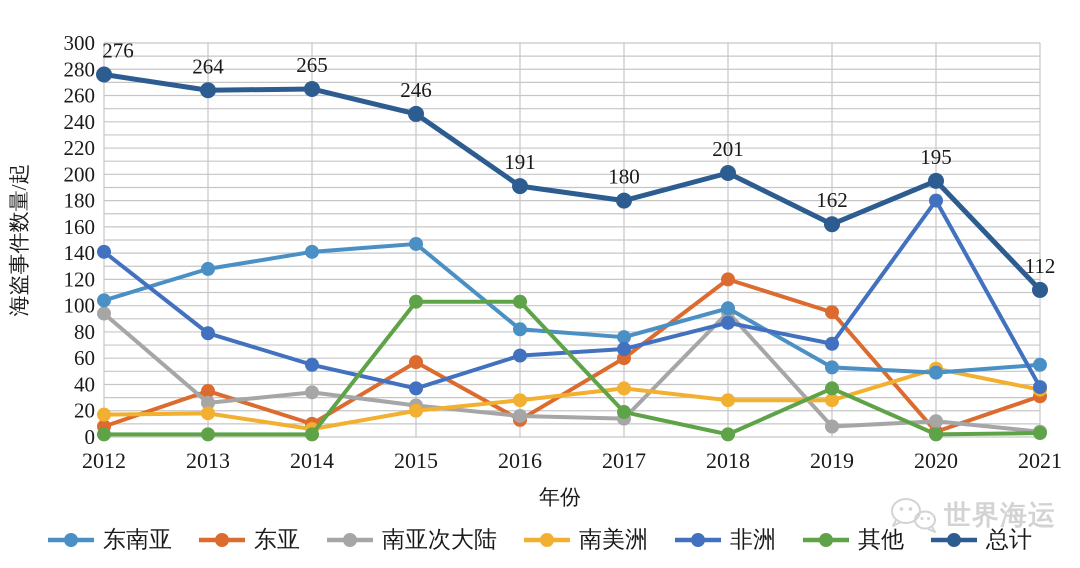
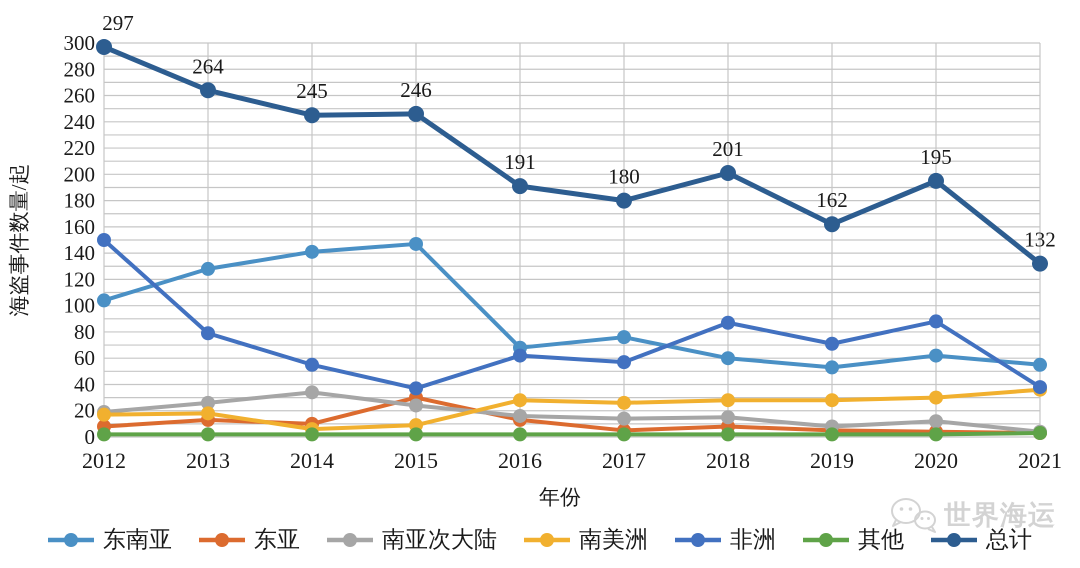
南亚次大陆/2012: 94 -> 19
非洲/2012: 141 -> 150
总计/2012: 276 -> 297
东亚/2013: 35 -> 13
总计/2014: 265 -> 245
东亚/2015: 57 -> 30
南美洲/2015: 20 -> 9
其他/2015: 103 -> 2
东南亚/2016: 82 -> 68
其他/2016: 103 -> 2
东亚/2017: 60 -> 5
南美洲/2017: 37 -> 26
非洲/2017: 67 -> 57
其他/2017: 19 -> 2
东南亚/2018: 98 -> 60
东亚/2018: 120 -> 8
南亚次大陆/2018: 95 -> 15
东亚/2019: 95 -> 5
其他/2019: 37 -> 2
东南亚/2020: 49 -> 62
南美洲/2020: 52 -> 30
非洲/2020: 180 -> 88
东亚/2021: 31 -> 3
总计/2021: 112 -> 132
